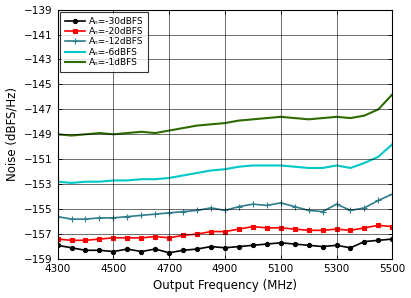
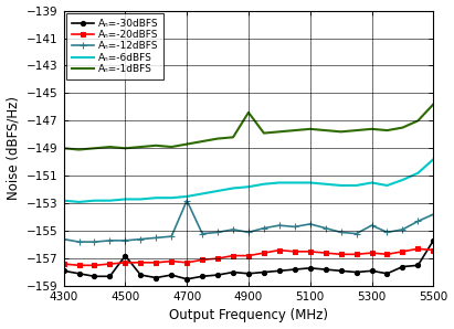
Aₙ=-30dBFS/4500: -158.4 -> -156.8
Aₙ=-12dBFS/4700: -155.3 -> -152.8
Aₙ=-1dBFS/4900: -148.1 -> -146.4
Aₙ=-30dBFS/5500: -157.4 -> -155.7
